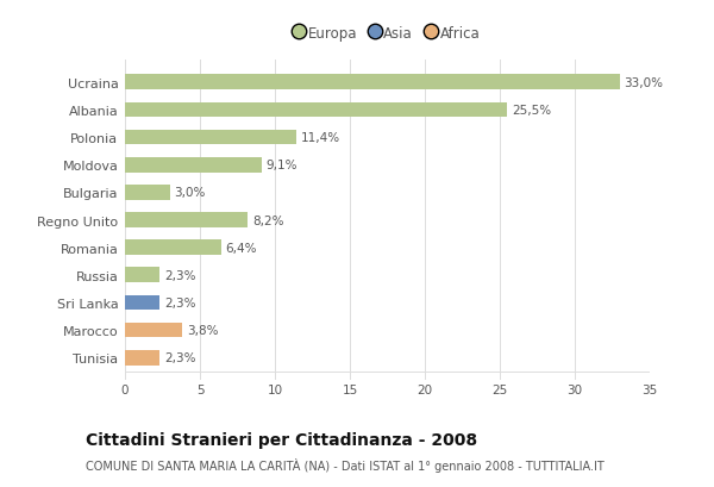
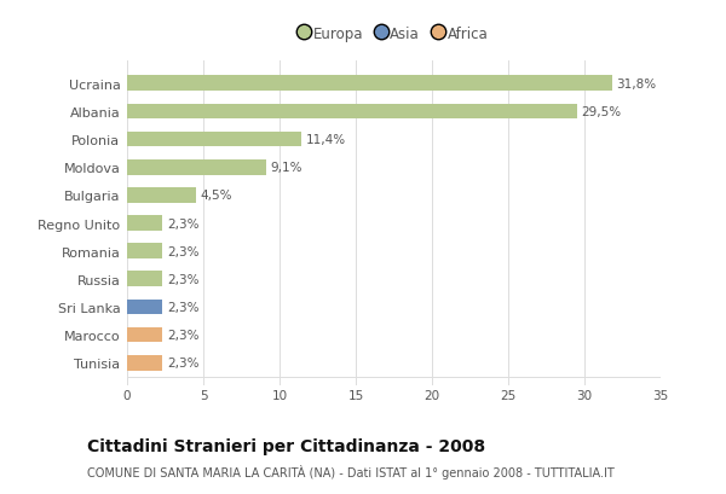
Ucraina: 33,0% -> 31,8%
Albania: 25,5% -> 29,5%
Bulgaria: 3,0% -> 4,5%
Regno Unito: 8,2% -> 2,3%
Romania: 6,4% -> 2,3%
Marocco: 3,8% -> 2,3%
